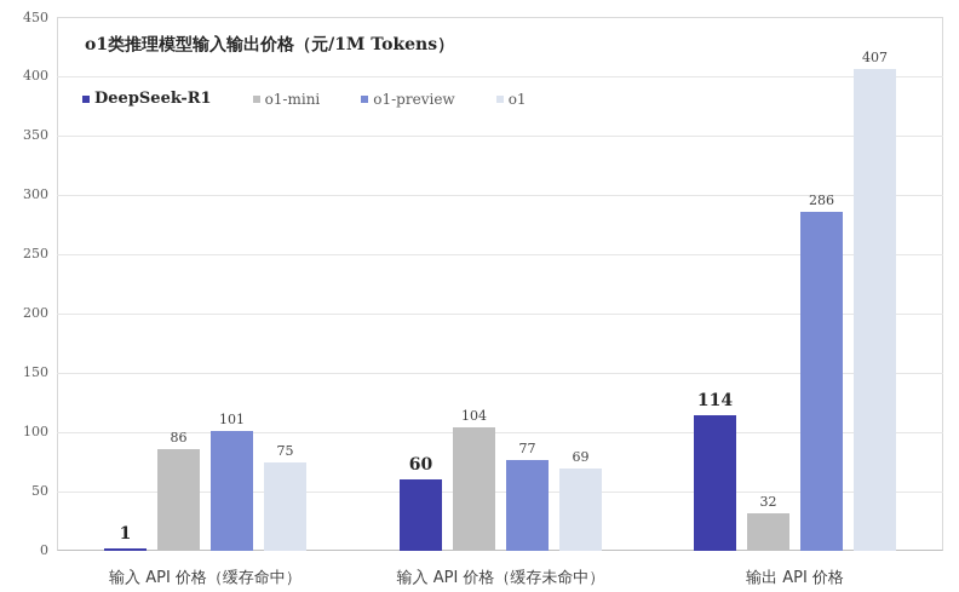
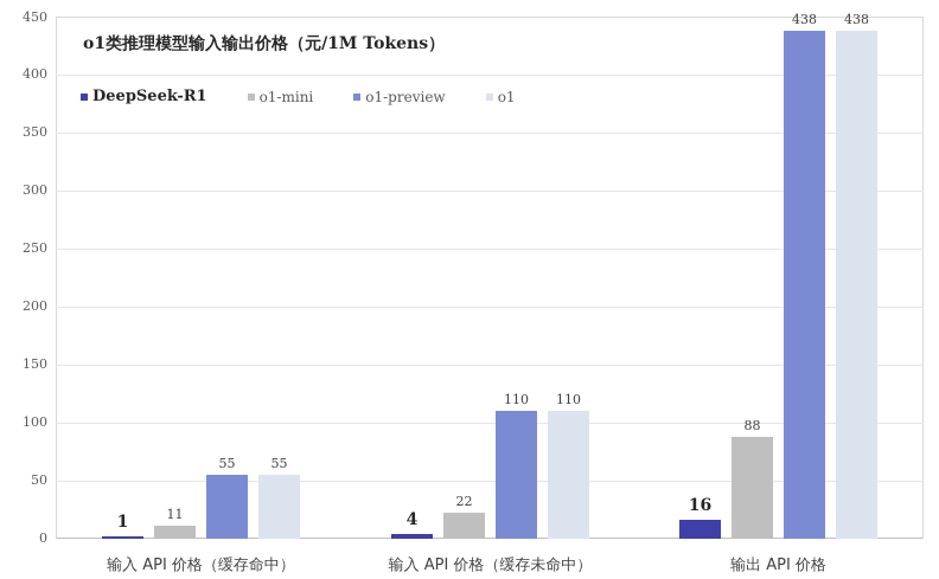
o1-mini/输入 API 价格（缓存命中）: 86 -> 11
o1-preview/输入 API 价格（缓存命中）: 101 -> 55
o1/输入 API 价格（缓存命中）: 75 -> 55
DeepSeek-R1/输入 API 价格（缓存未命中）: 60 -> 4
o1-mini/输入 API 价格（缓存未命中）: 104 -> 22
o1-preview/输入 API 价格（缓存未命中）: 77 -> 110
o1/输入 API 价格（缓存未命中）: 69 -> 110
DeepSeek-R1/输出 API 价格: 114 -> 16
o1-mini/输出 API 价格: 32 -> 88
o1-preview/输出 API 价格: 286 -> 438
o1/输出 API 价格: 407 -> 438
